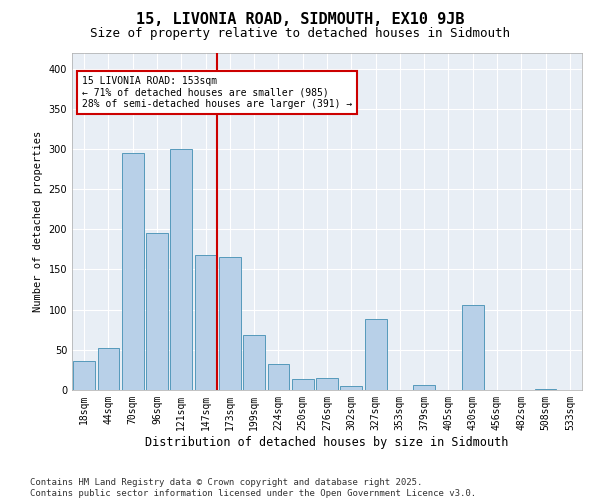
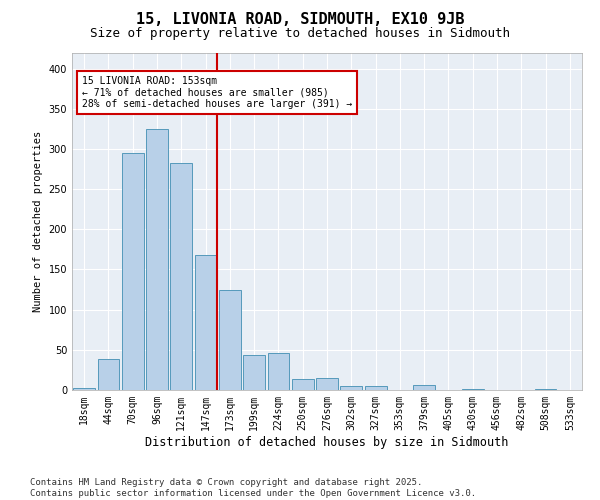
18sqm: 36 -> 3
44sqm: 52 -> 38
96sqm: 196 -> 325
121sqm: 300 -> 283
173sqm: 166 -> 125
199sqm: 68 -> 44
224sqm: 32 -> 46
327sqm: 88 -> 5
430sqm: 106 -> 1
